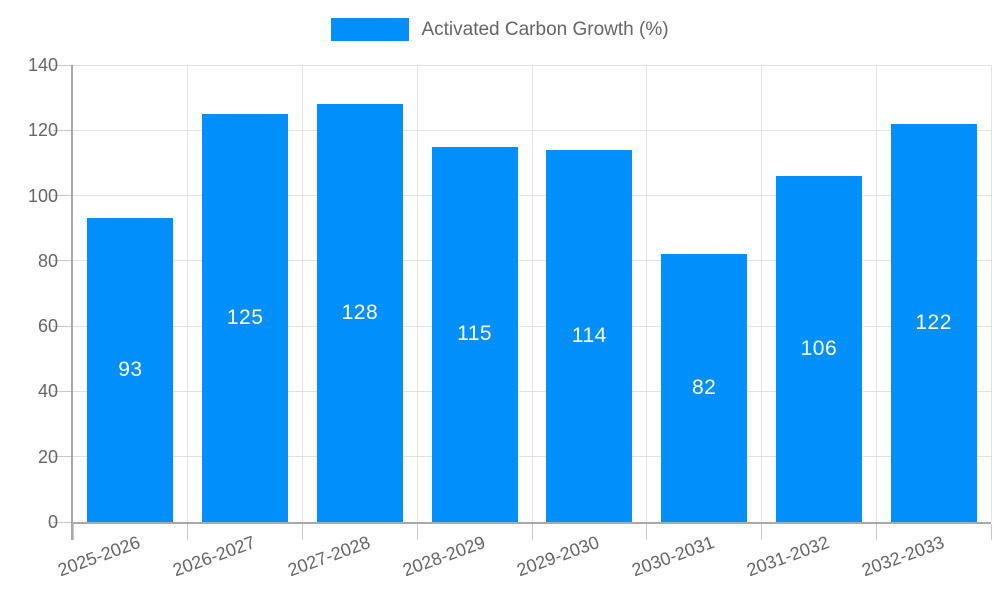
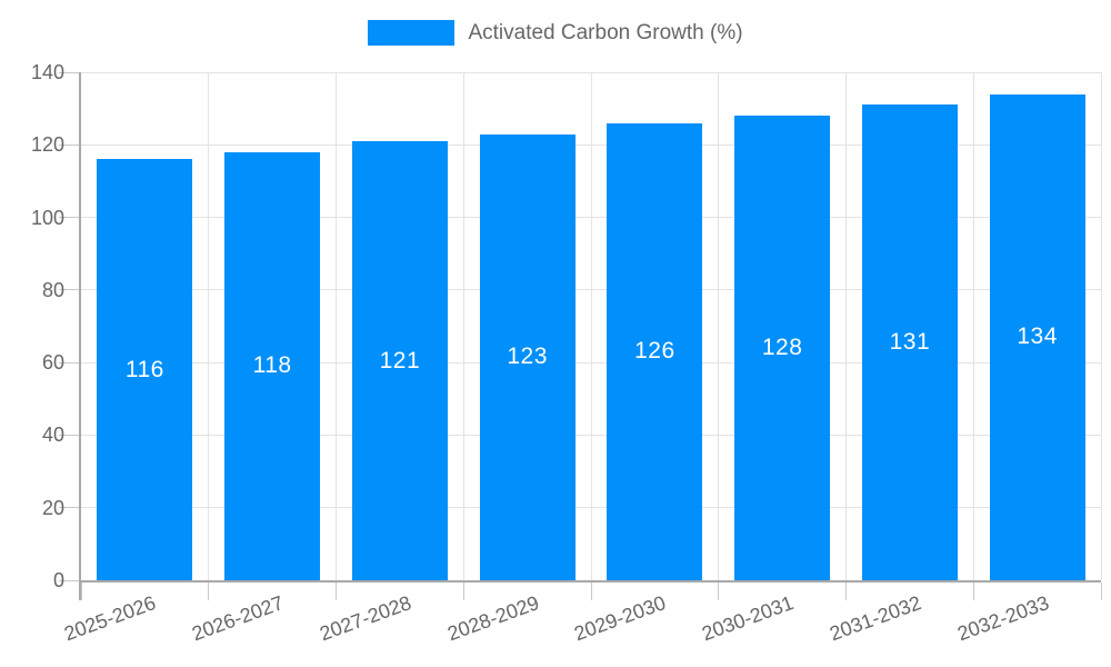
2025-2026: 93 -> 116
2026-2027: 125 -> 118
2027-2028: 128 -> 121
2028-2029: 115 -> 123
2029-2030: 114 -> 126
2030-2031: 82 -> 128
2031-2032: 106 -> 131
2032-2033: 122 -> 134
